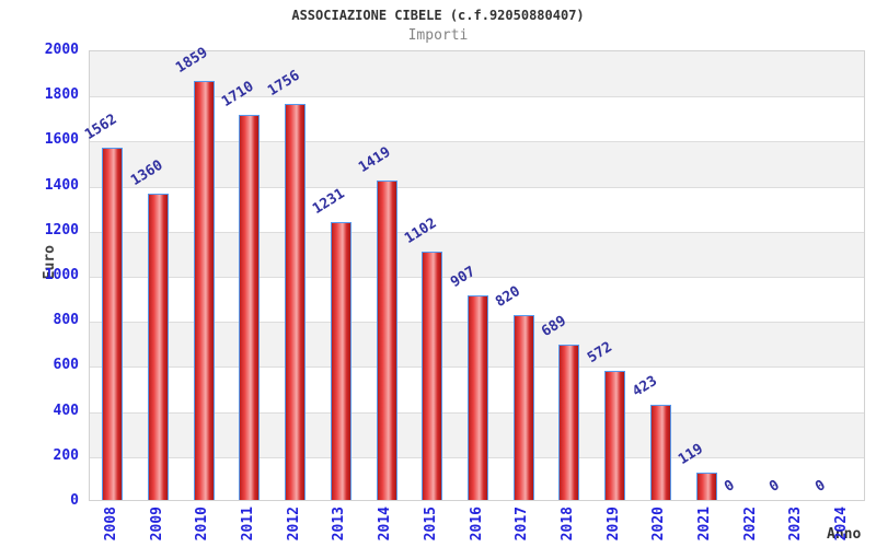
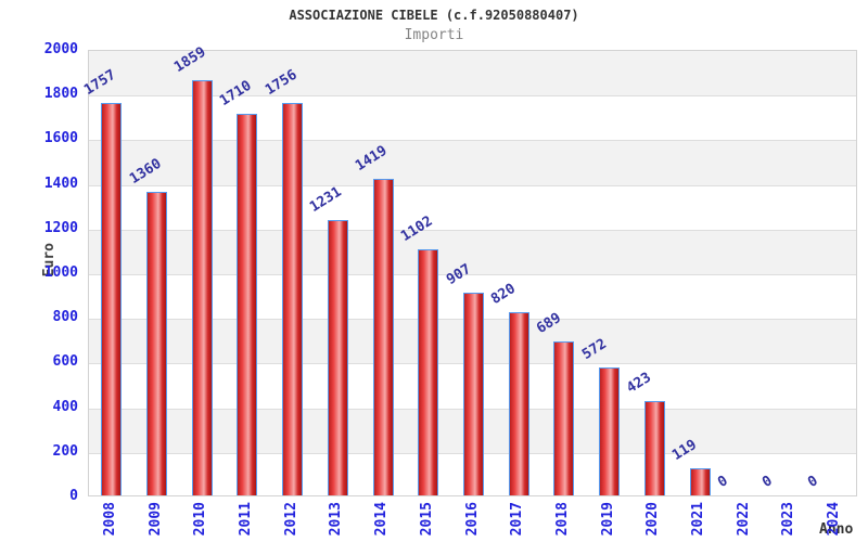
2008: 1562 -> 1757
